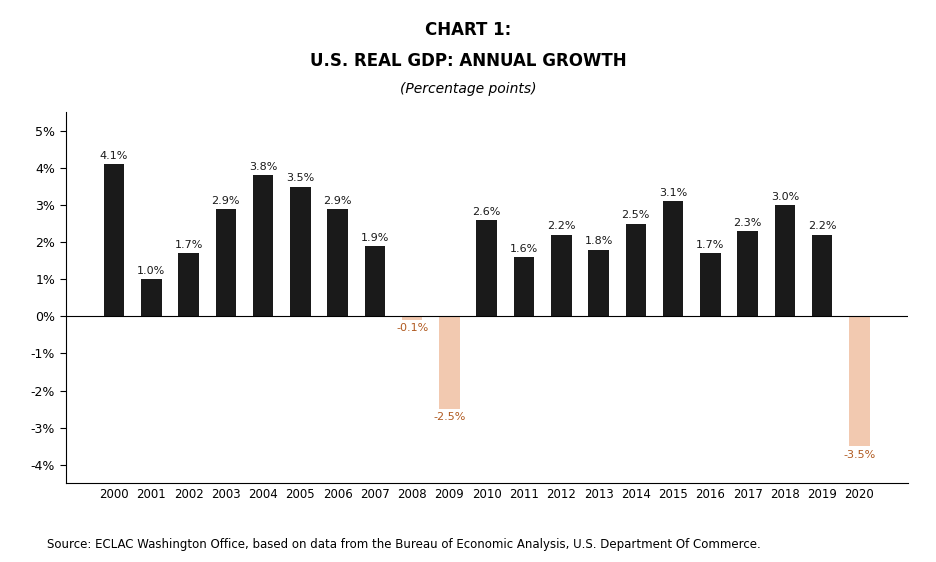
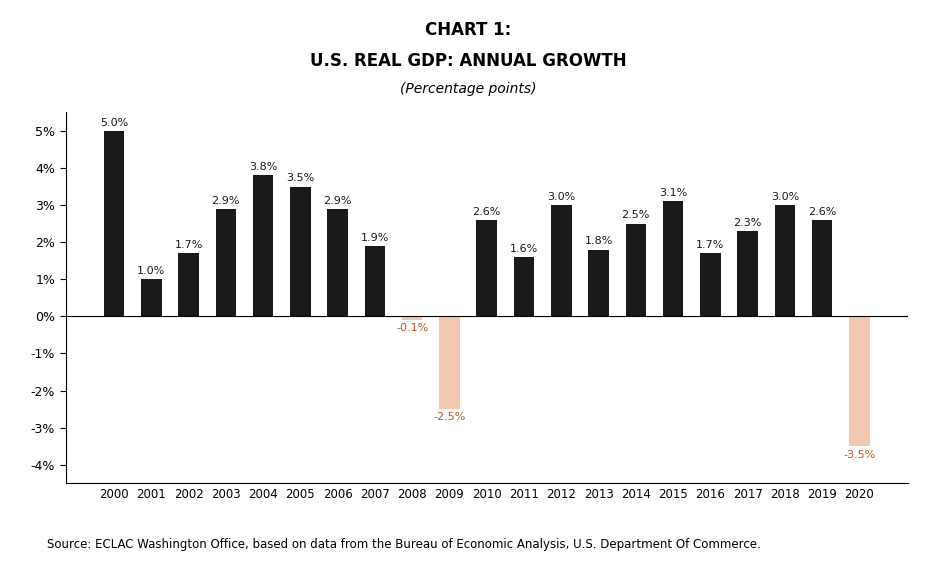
2000: 4.1% -> 5.0%
2012: 2.2% -> 3.0%
2019: 2.2% -> 2.6%
